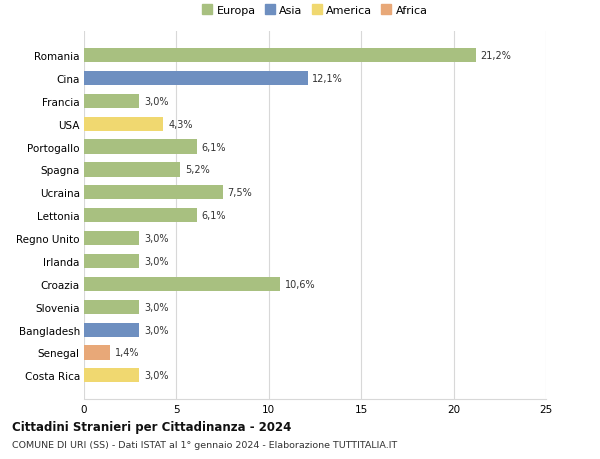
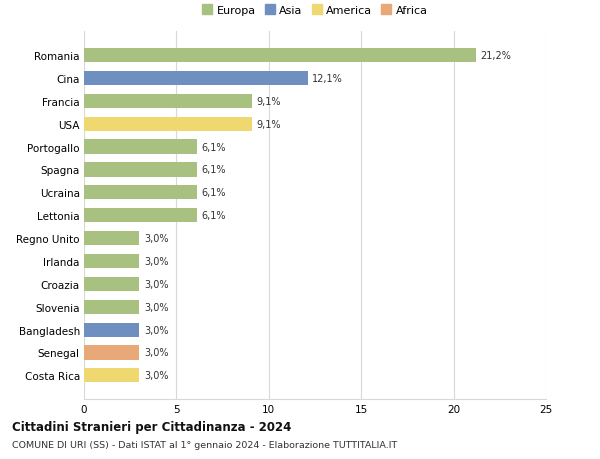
Francia: 3,0% -> 9,1%
USA: 4,3% -> 9,1%
Spagna: 5,2% -> 6,1%
Ucraina: 7,5% -> 6,1%
Croazia: 10,6% -> 3,0%
Senegal: 1,4% -> 3,0%
